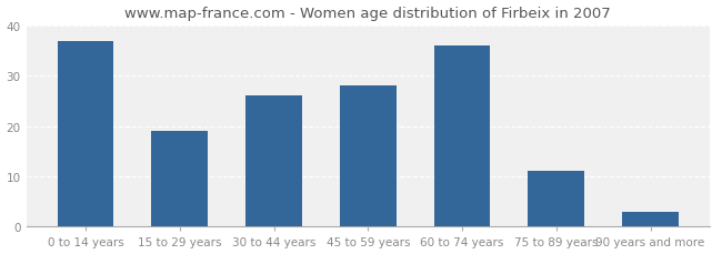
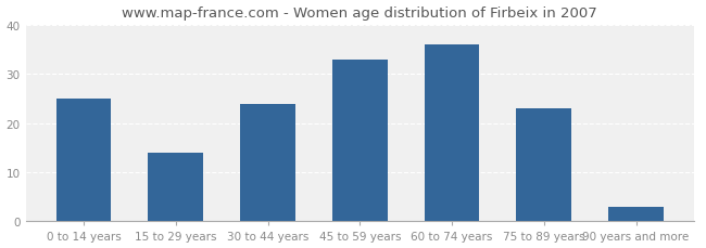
0 to 14 years: 37 -> 25
15 to 29 years: 19 -> 14
30 to 44 years: 26 -> 24
45 to 59 years: 28 -> 33
75 to 89 years: 11 -> 23
